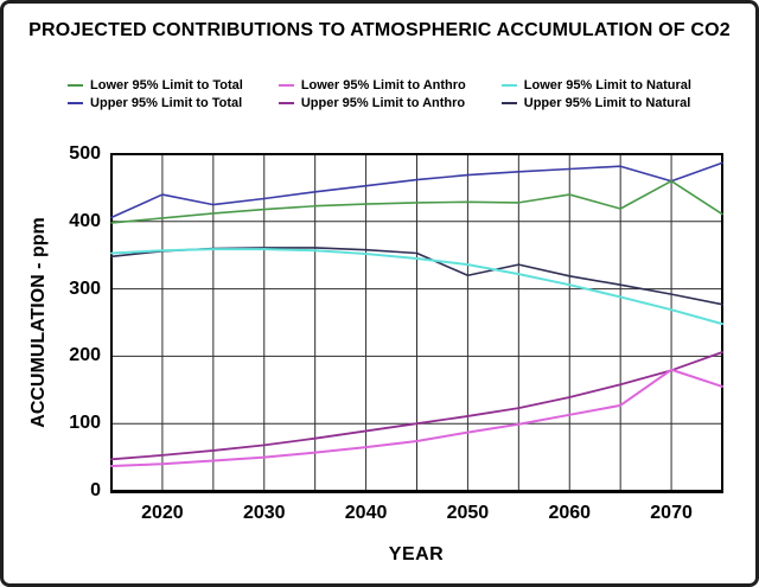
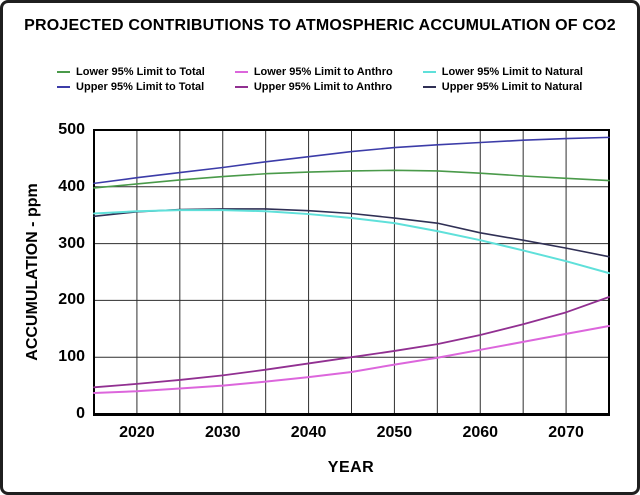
Upper 95% Limit to Total/2020: 440 -> 420
Upper 95% Limit to Natural/2050: 320 -> 340
Lower 95% Limit to Total/2060: 440 -> 420
Lower 95% Limit to Total/2070: 460 -> 420
Lower 95% Limit to Anthro/2070: 180 -> 140
Upper 95% Limit to Total/2070: 460 -> 480
